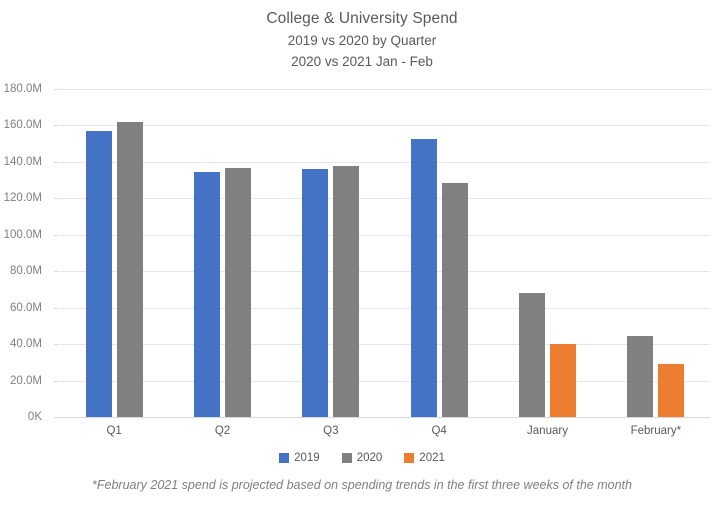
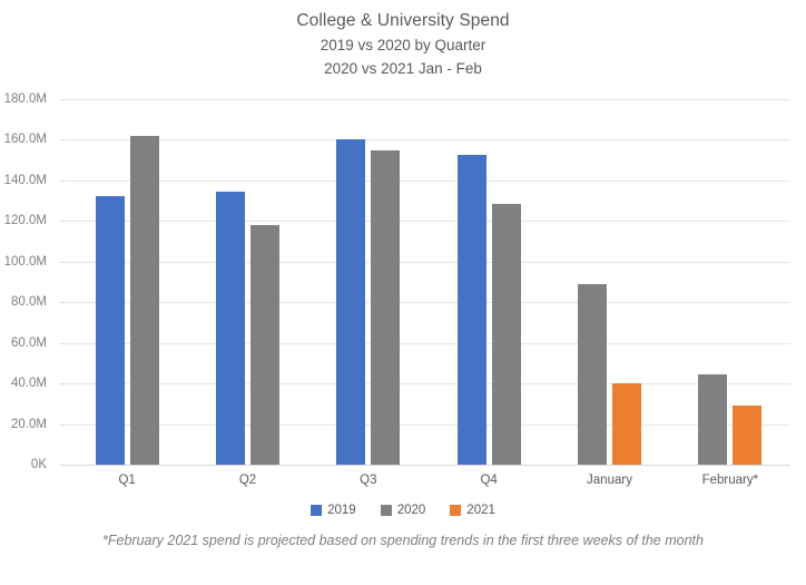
2019/Q1: 157M -> 132M
2020/Q2: 136M -> 118M
2019/Q3: 136M -> 160M
2020/Q3: 138M -> 155M
2020/January: 68M -> 89M
